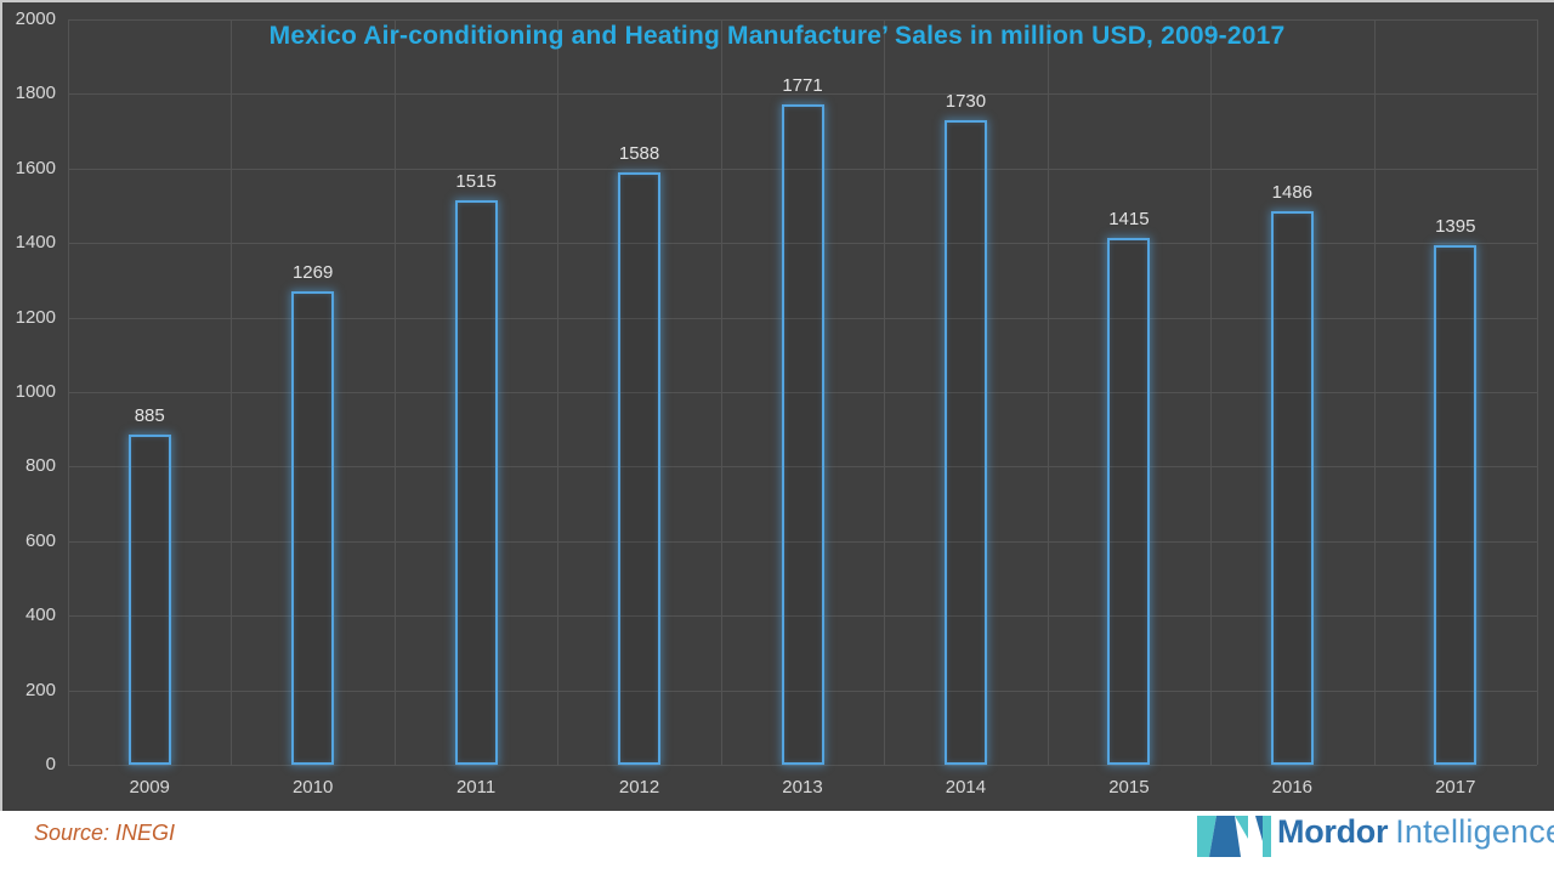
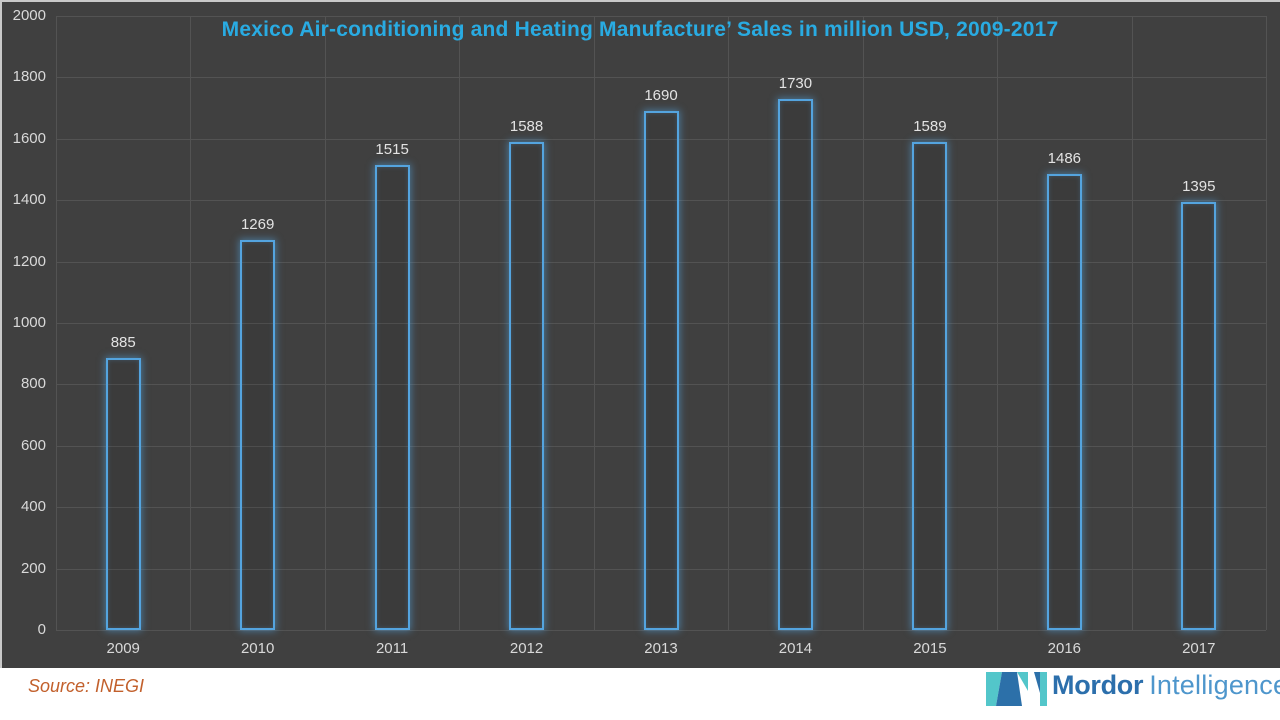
2013: 1771 -> 1690
2015: 1415 -> 1589
